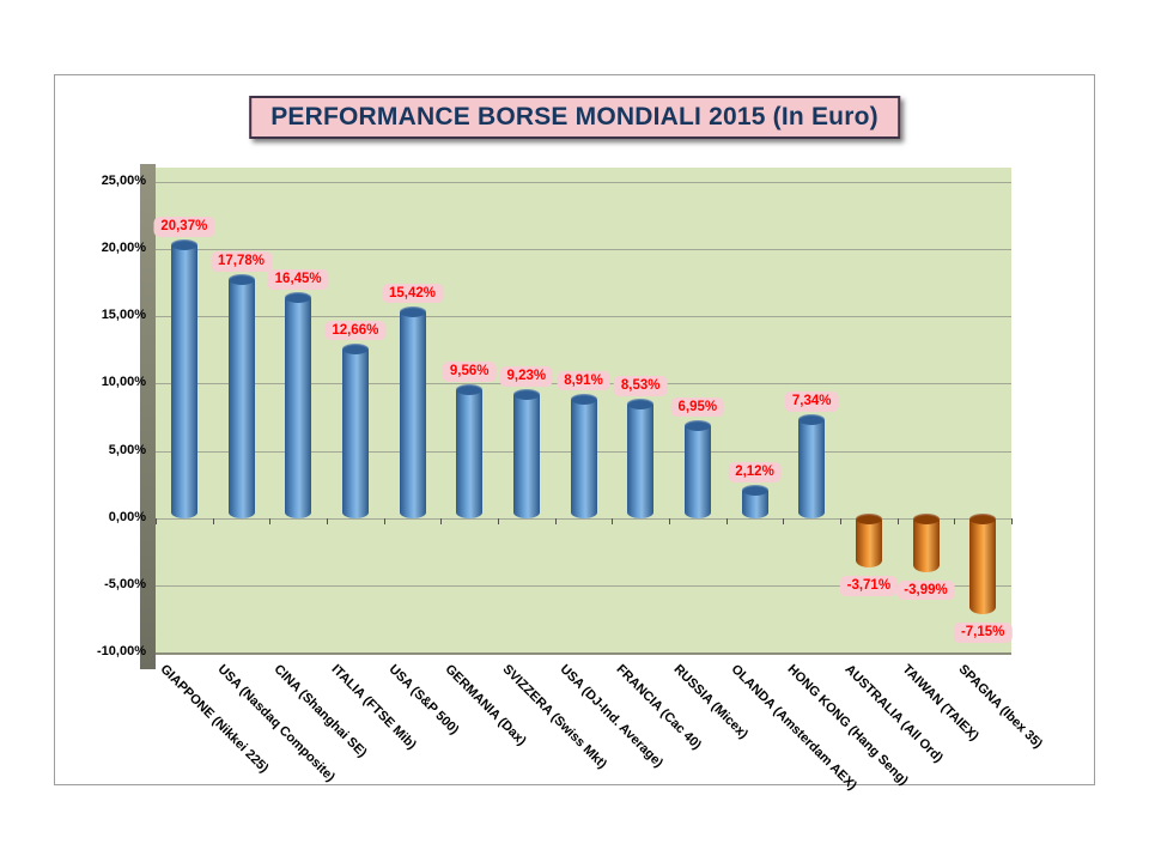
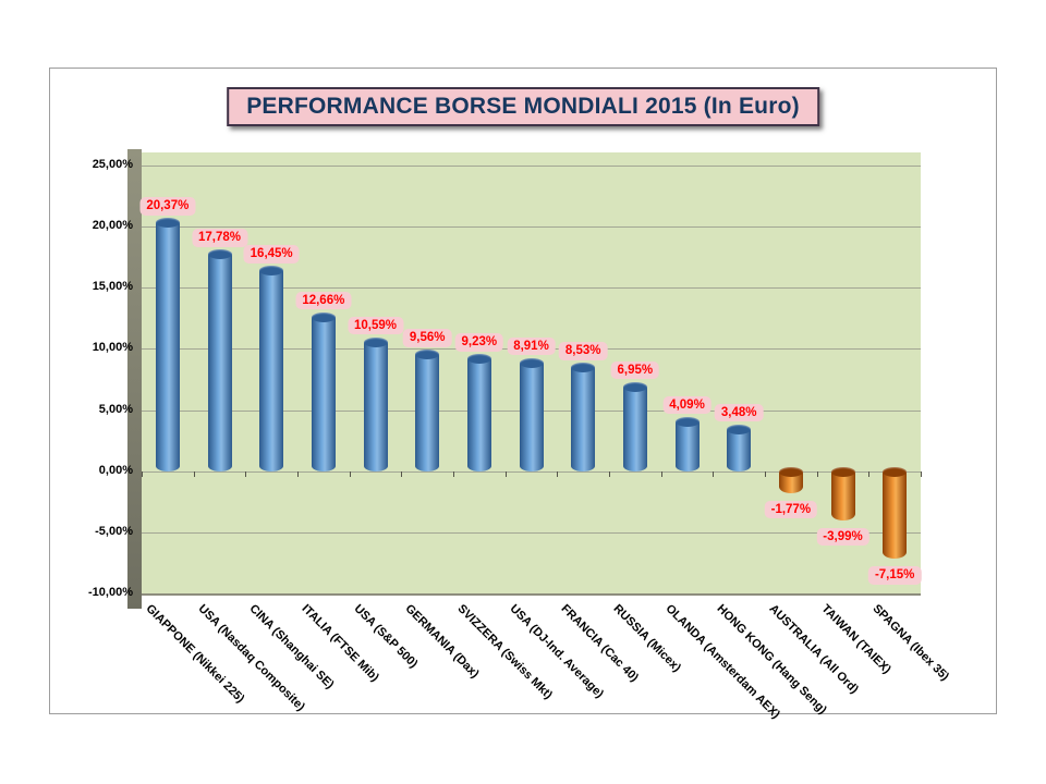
USA (S&P 500): 15,42% -> 10,59%
OLANDA (Amsterdam AEX): 2,12% -> 4,09%
HONG KONG (Hang Seng): 7,34% -> 3,48%
AUSTRALIA (All Ord): -3,71% -> -1,77%
